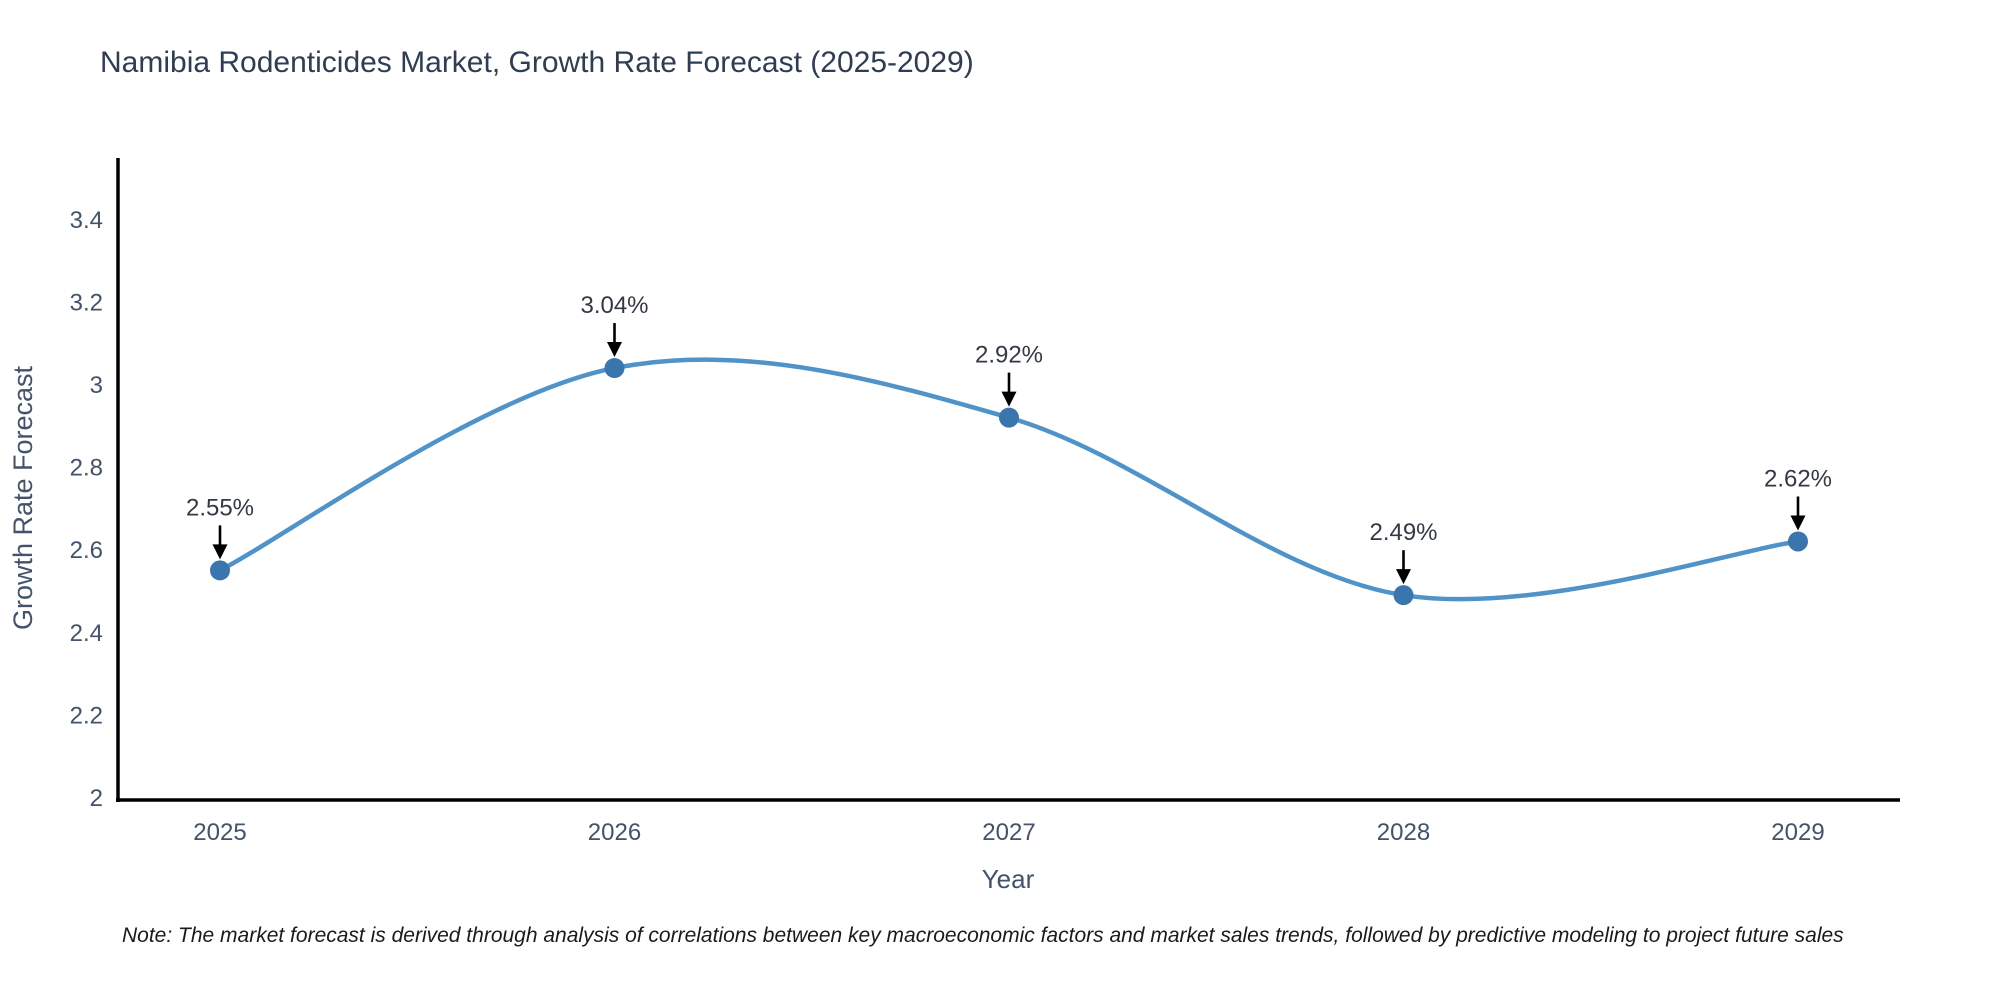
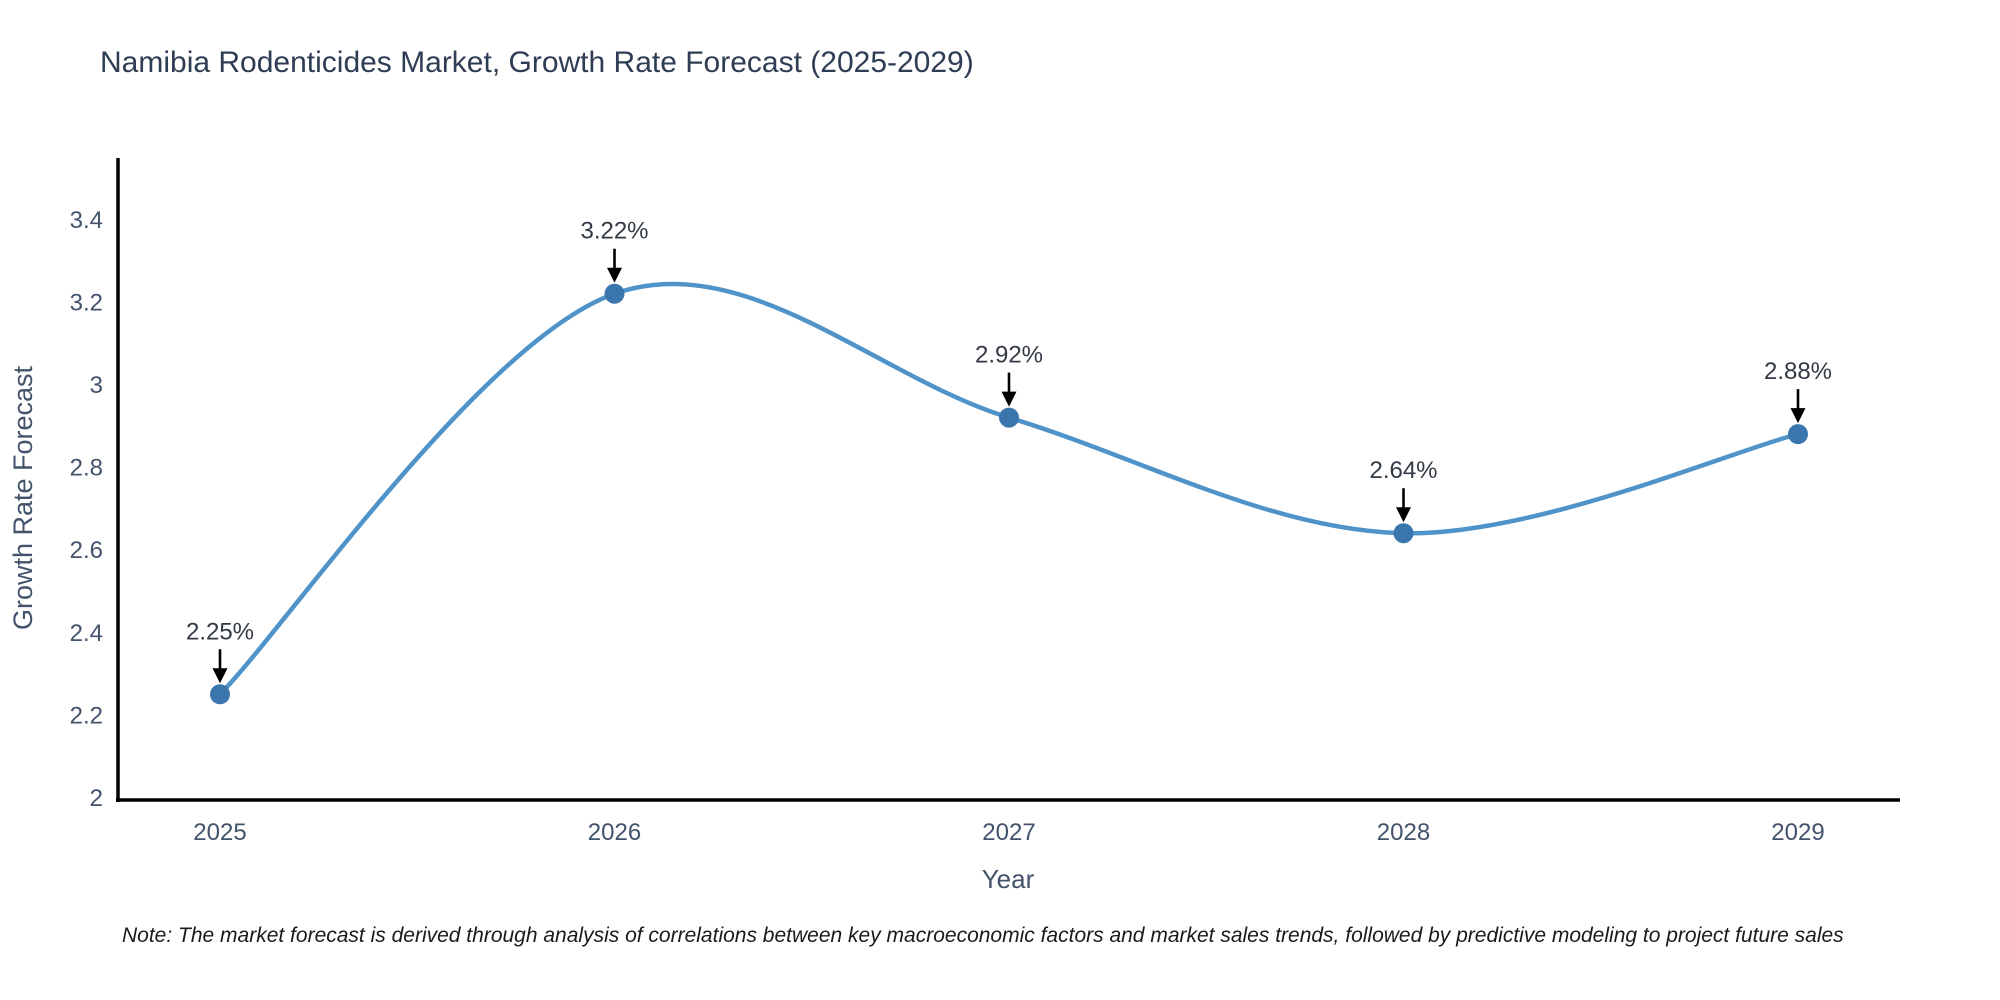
2025: 2.55% -> 2.25%
2026: 3.04% -> 3.22%
2028: 2.49% -> 2.64%
2029: 2.62% -> 2.88%
